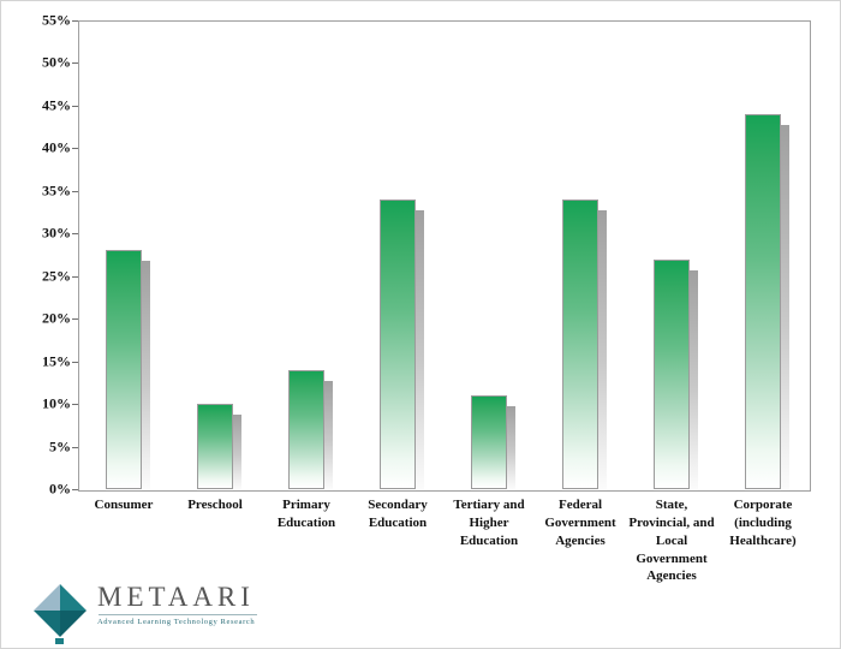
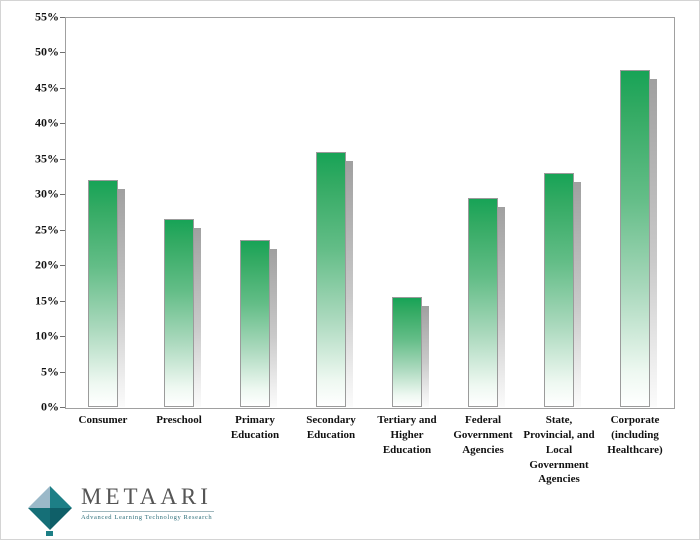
Consumer: 28% -> 32%
Preschool: 10% -> 26%
Primary Education: 14% -> 24%
Secondary Education: 34% -> 36%
Tertiary and Higher Education: 11% -> 16%
Federal Government Agencies: 34% -> 30%
State, Provincial, and Local Government Agencies: 27% -> 33%
Corporate (including Healthcare): 44% -> 48%
